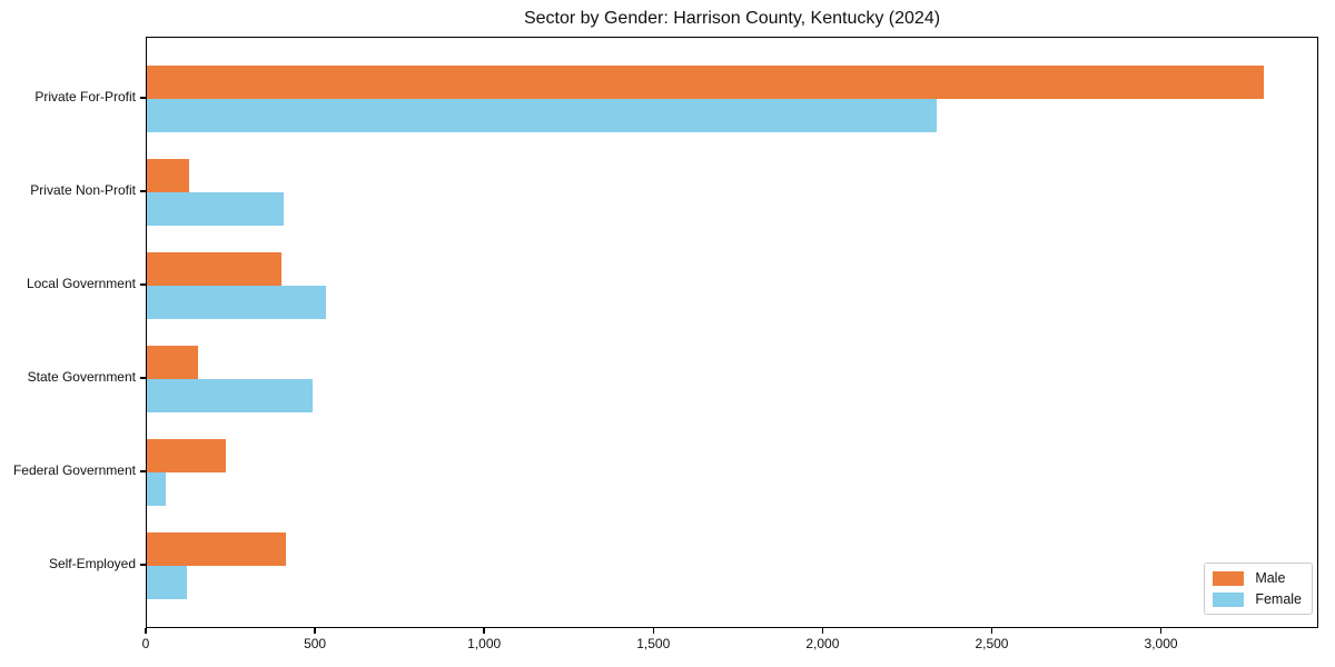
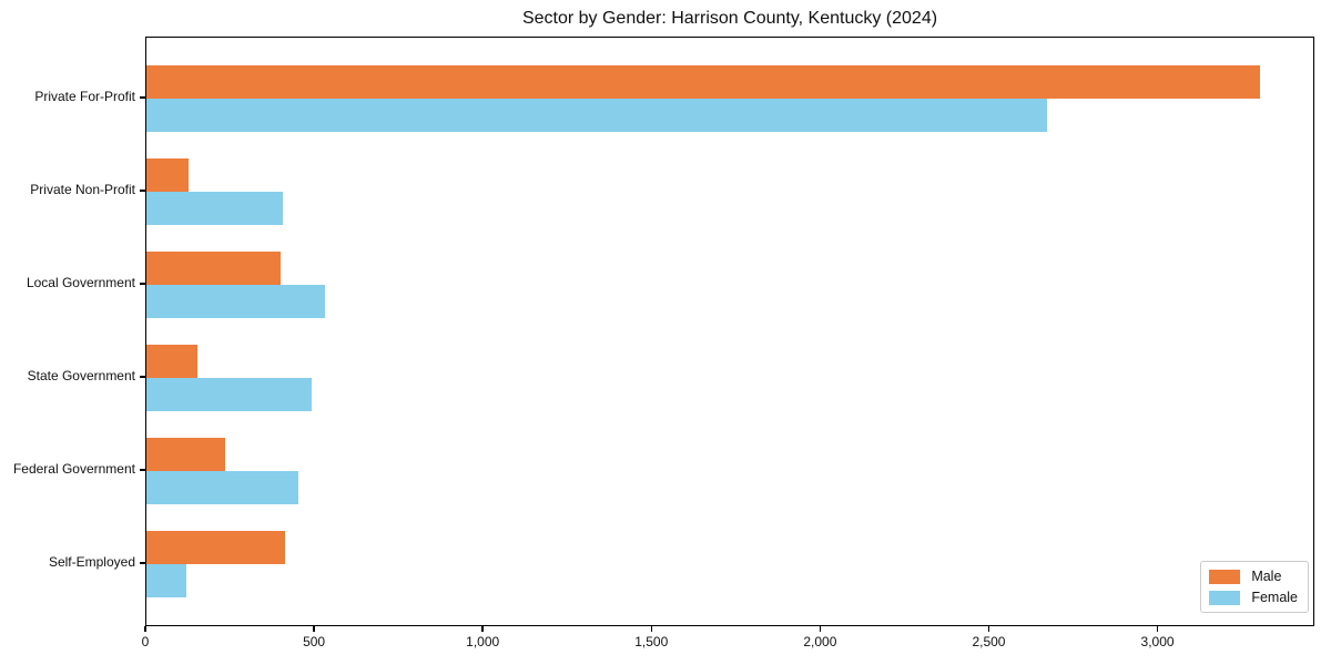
Female/Private For-Profit: 2330 -> 2670
Female/Federal Government: 60 -> 450
